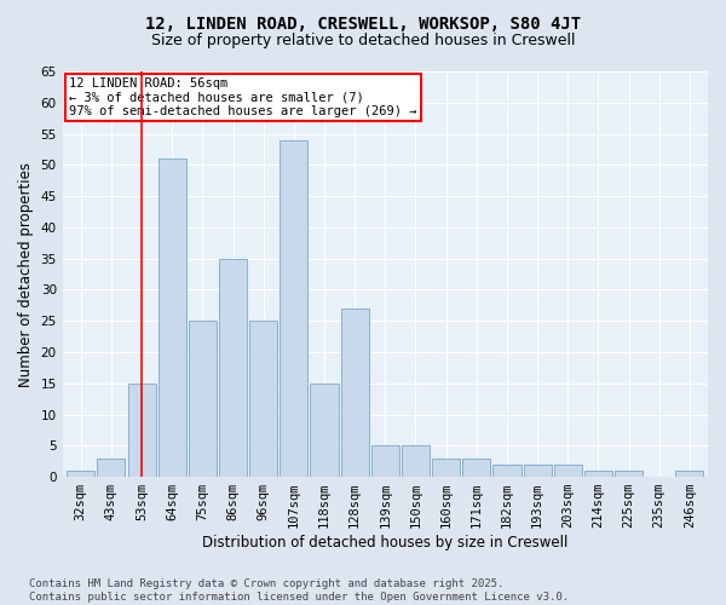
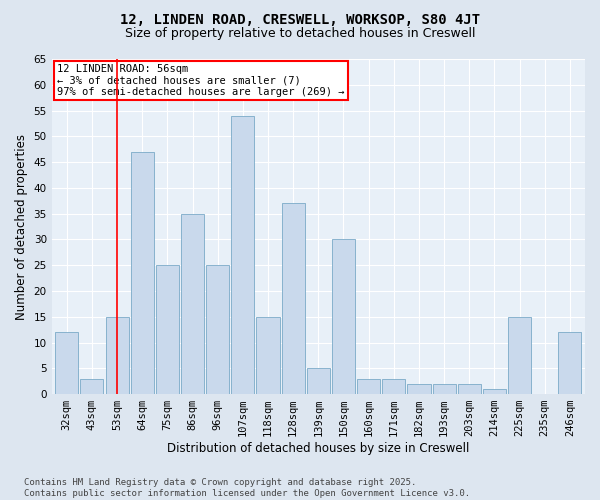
32sqm: 1 -> 12
64sqm: 51 -> 47
128sqm: 27 -> 37
150sqm: 5 -> 30
225sqm: 1 -> 15
246sqm: 1 -> 12
